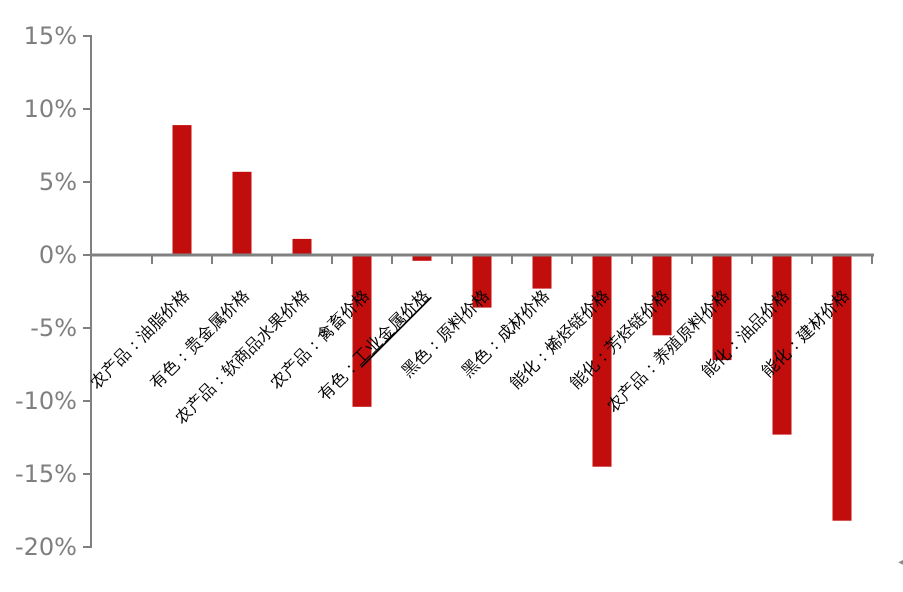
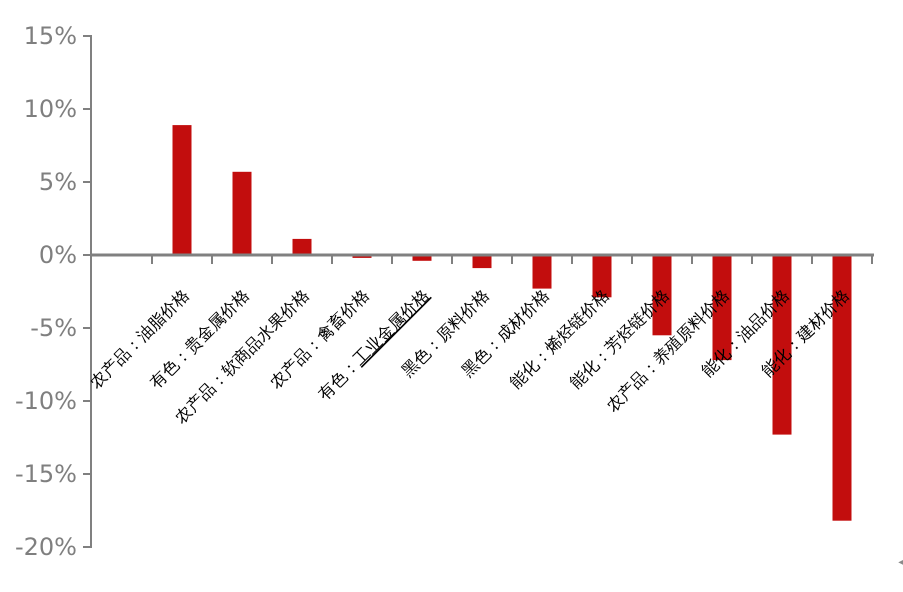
农产品：禽畜价格: -10.4% -> -0.2%
黑色：原料价格: -3.6% -> -0.9%
能化：烯烃链价格: -14.5% -> -2.9%
